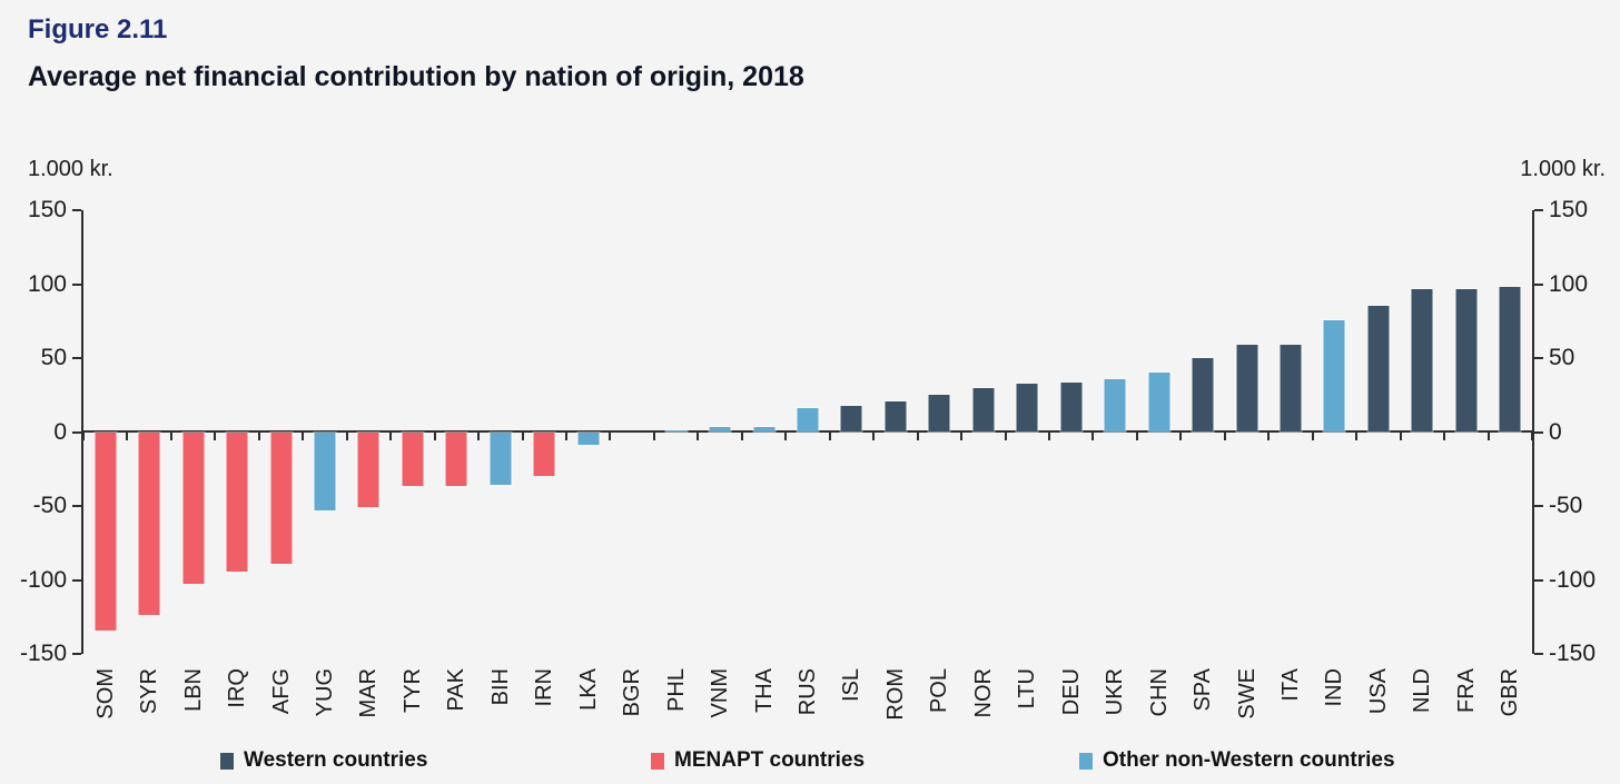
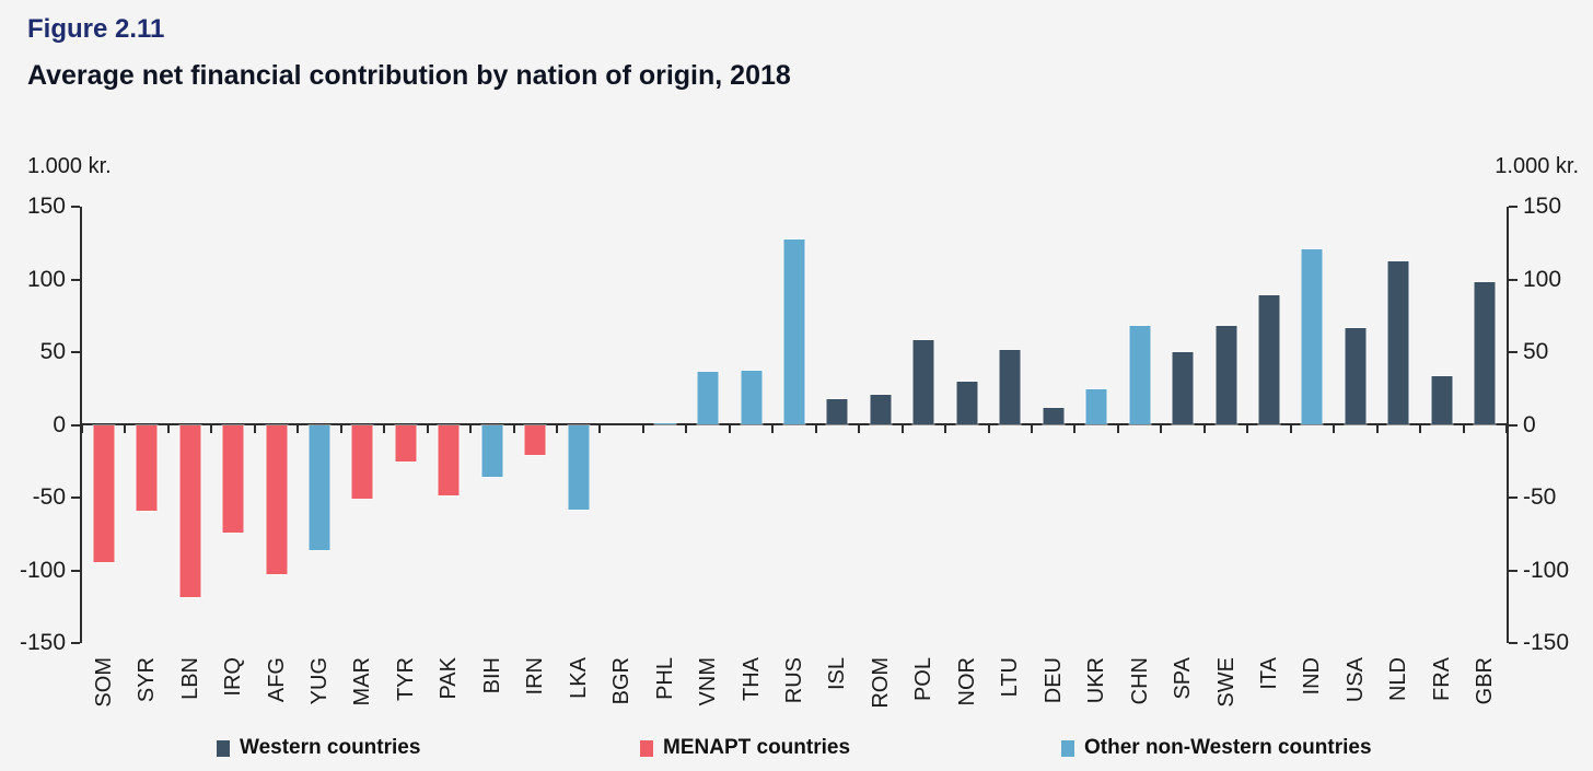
SOM: -134 -> -94
SYR: -123 -> -59
LBN: -102 -> -118
IRQ: -94 -> -74
AFG: -89 -> -102
YUG: -53 -> -86
TYR: -36 -> -25
PAK: -36 -> -48
IRN: -29 -> -20
LKA: -8 -> -58
VNM: 3 -> 36
THA: 3 -> 37
RUS: 16 -> 127
POL: 25 -> 58
LTU: 32 -> 51
DEU: 33 -> 11
UKR: 35 -> 24
CHN: 40 -> 68
SWE: 59 -> 68
ITA: 59 -> 89
IND: 75 -> 120
USA: 85 -> 66
NLD: 96 -> 112
FRA: 96 -> 33
